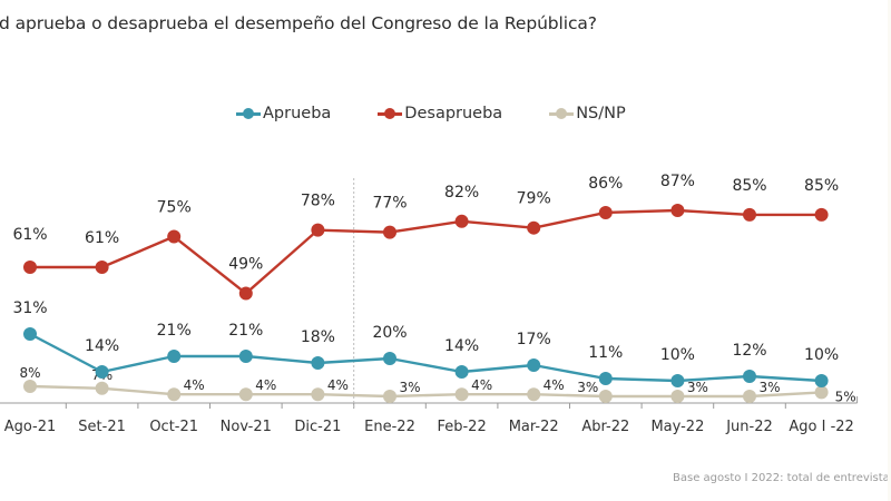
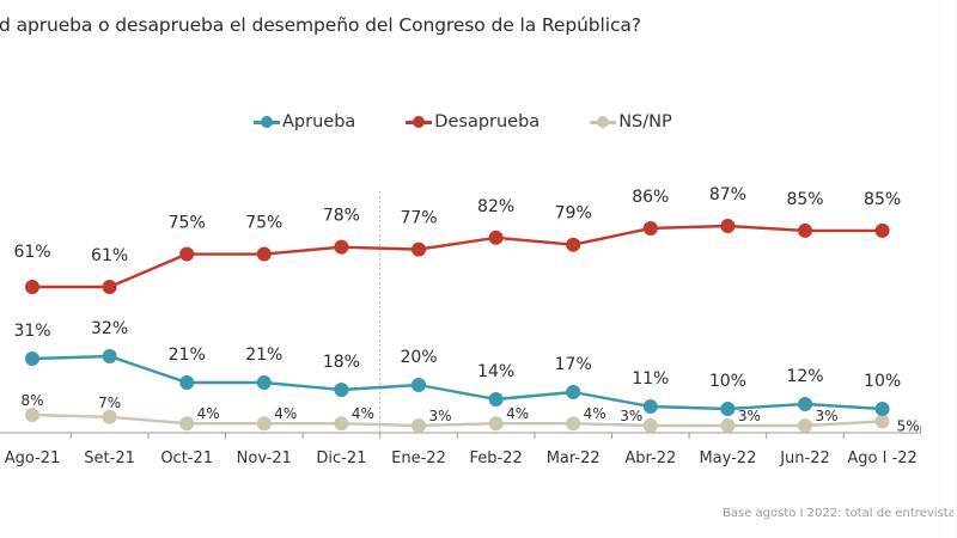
Aprueba/Set-21: 14% -> 32%
Desaprueba/Nov-21: 49% -> 75%
